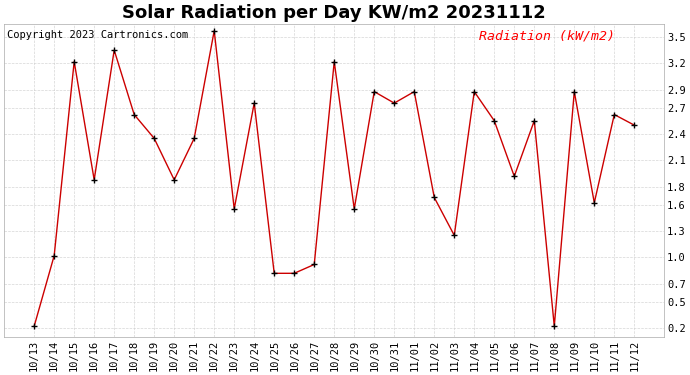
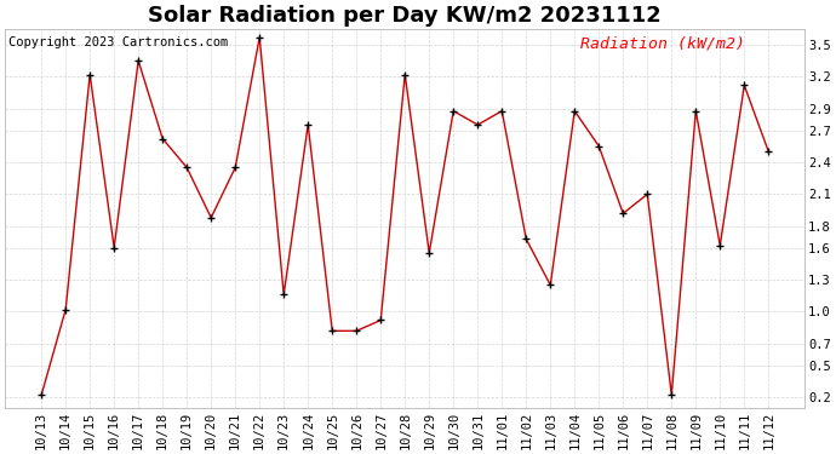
10/16: 1.88 -> 1.60
10/23: 1.55 -> 1.16
11/07: 2.55 -> 2.10
11/11: 2.62 -> 3.12
